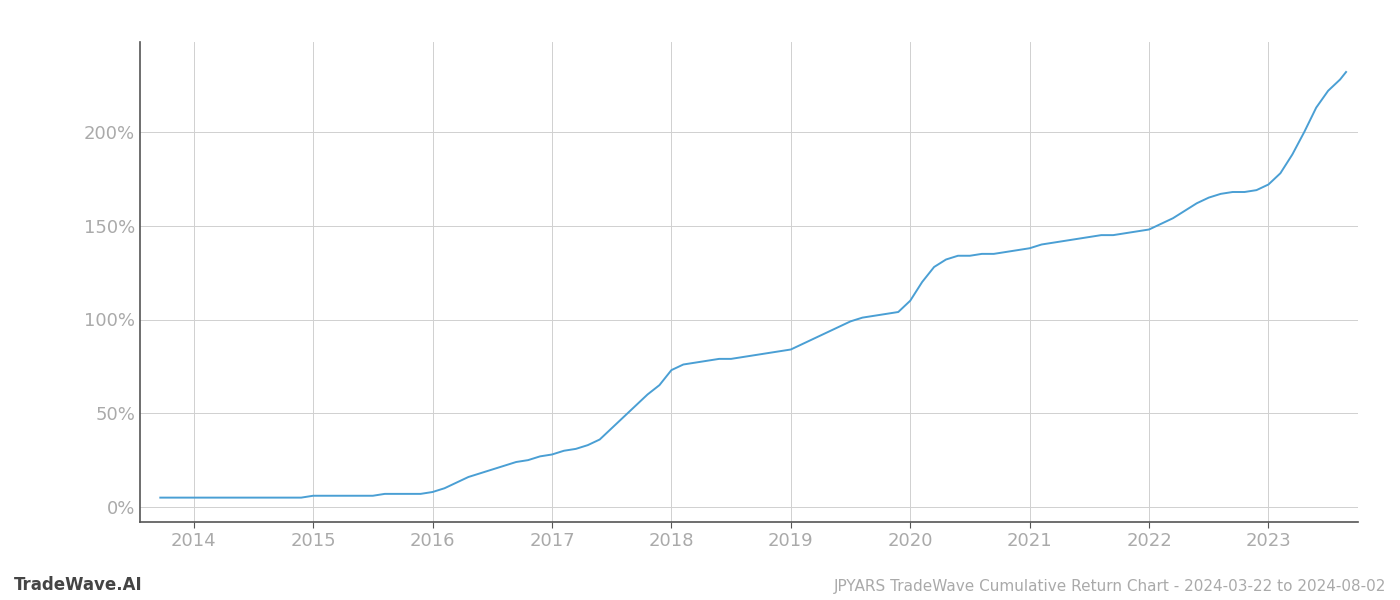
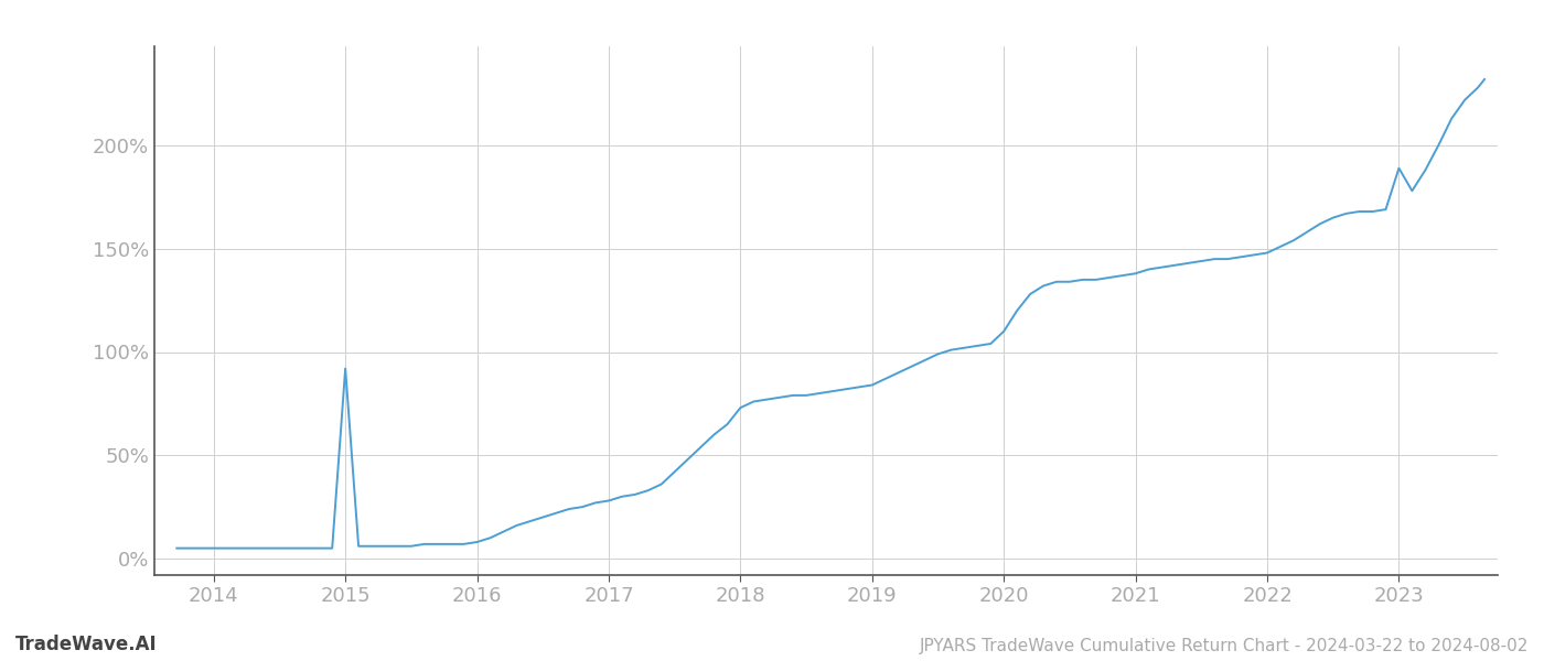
2015: 6% -> 92%
2023: 172% -> 189%
